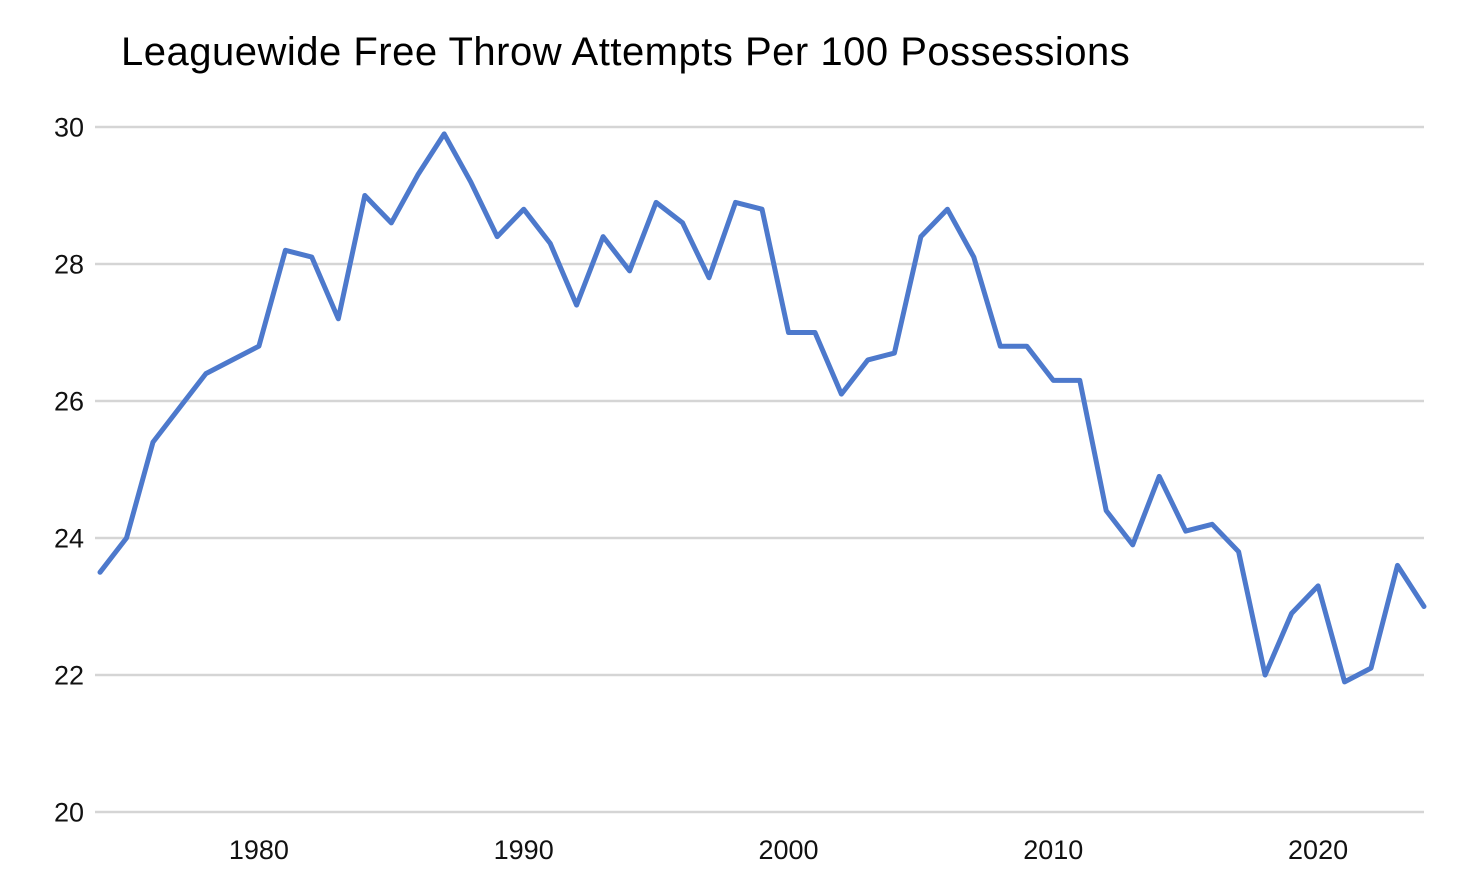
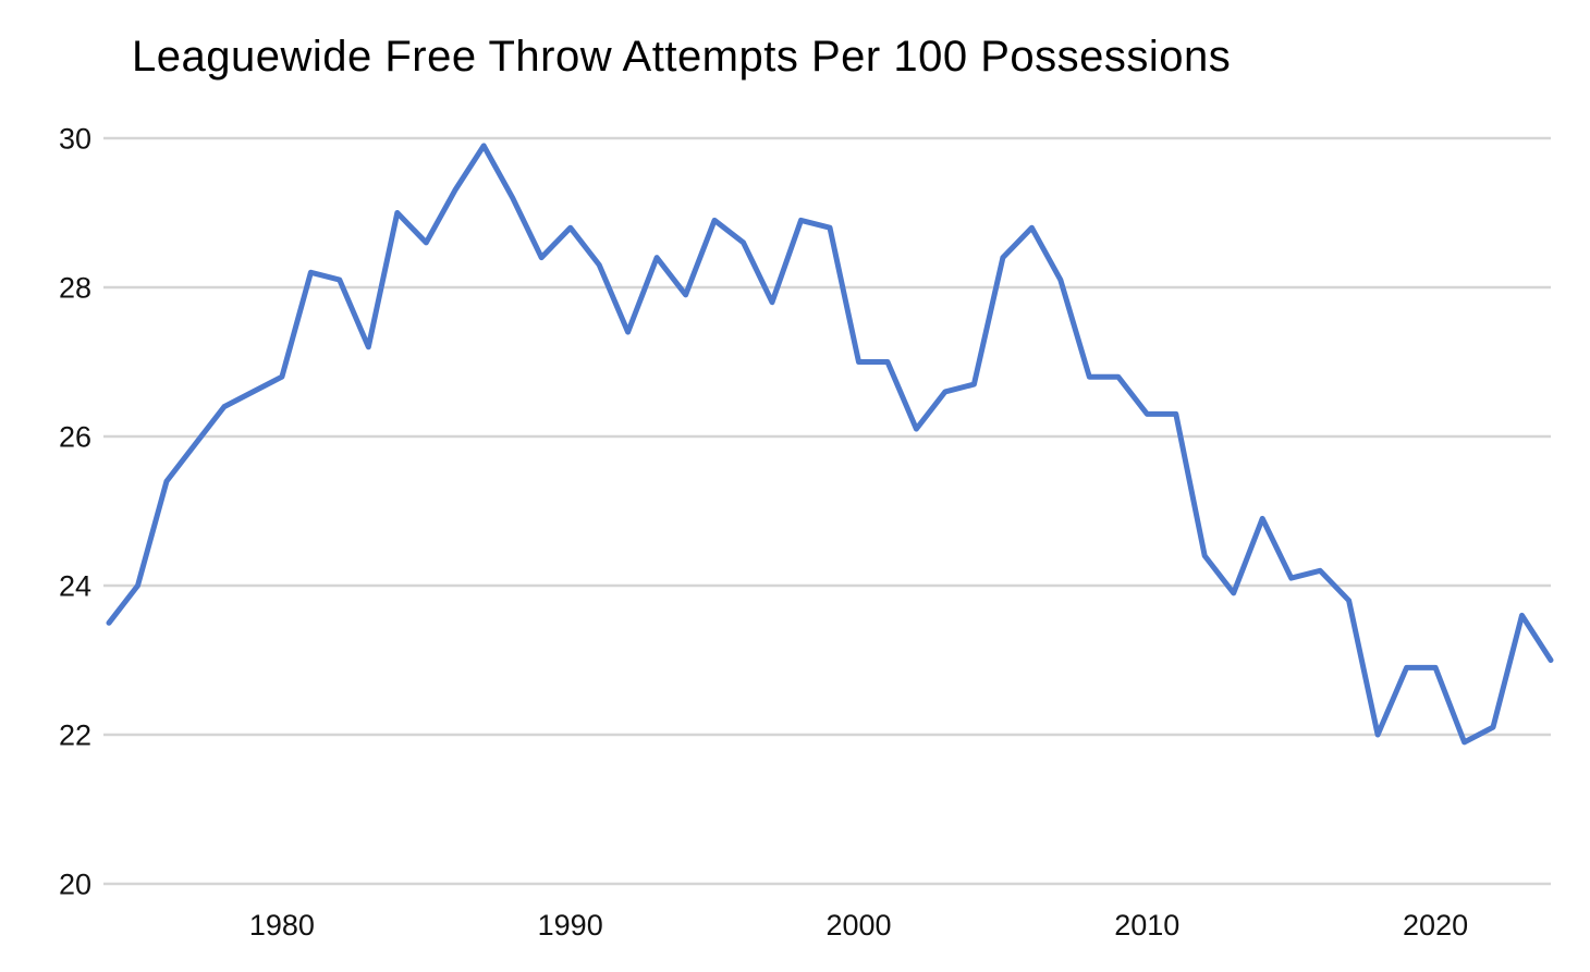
2020: 23.3 -> 22.9
